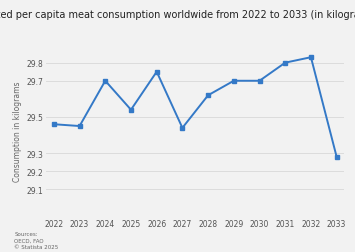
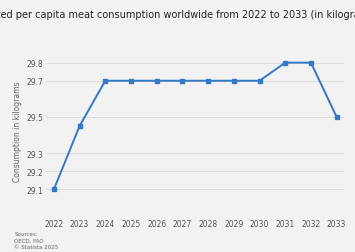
2022: 29.46 -> 29.10
2025: 29.54 -> 29.70
2026: 29.75 -> 29.70
2027: 29.44 -> 29.70
2028: 29.62 -> 29.70
2032: 29.83 -> 29.80
2033: 29.28 -> 29.50
